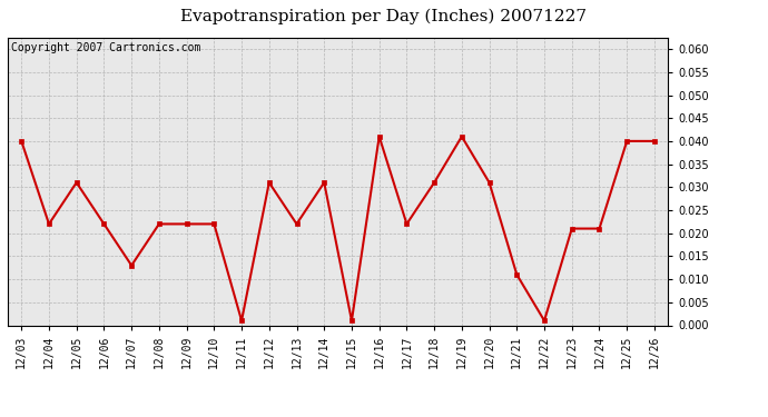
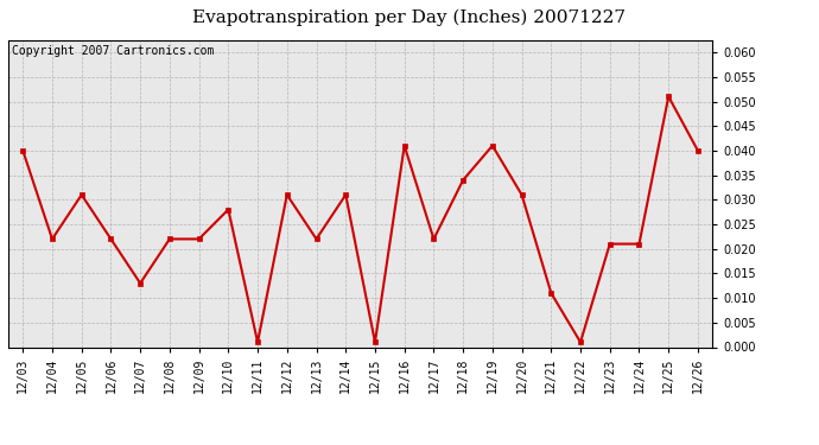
12/10: 0.022 -> 0.028
12/18: 0.031 -> 0.034
12/25: 0.040 -> 0.051
